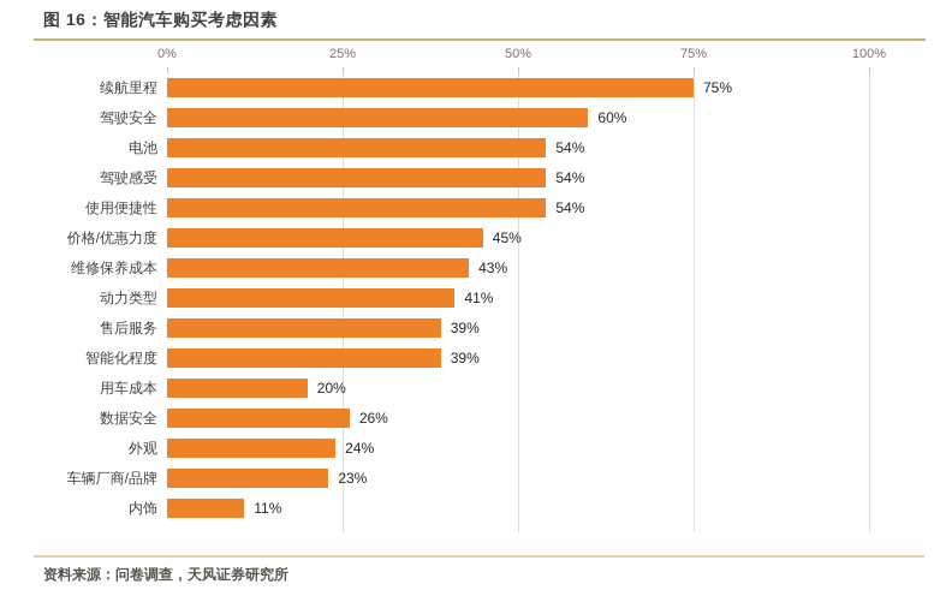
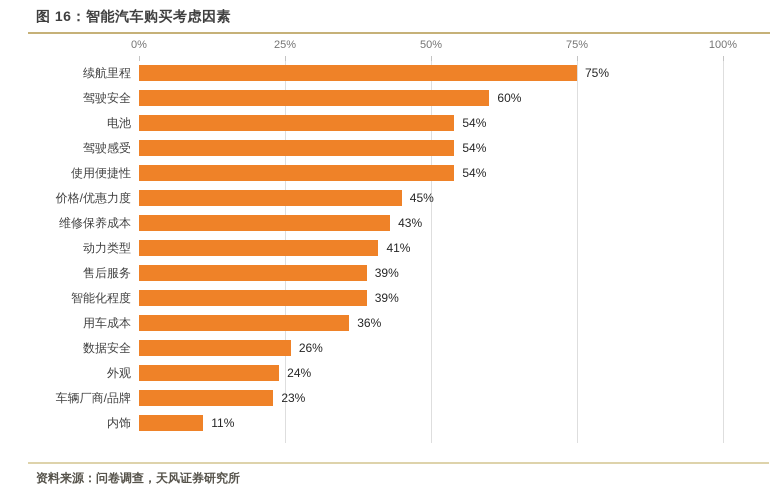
用车成本: 20% -> 36%
